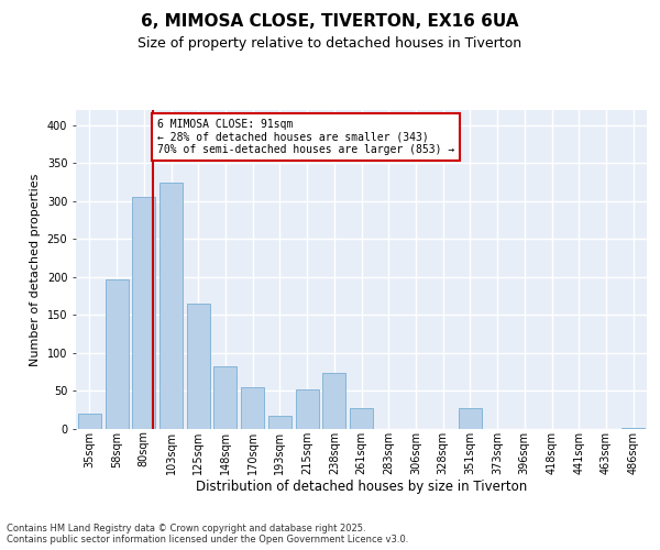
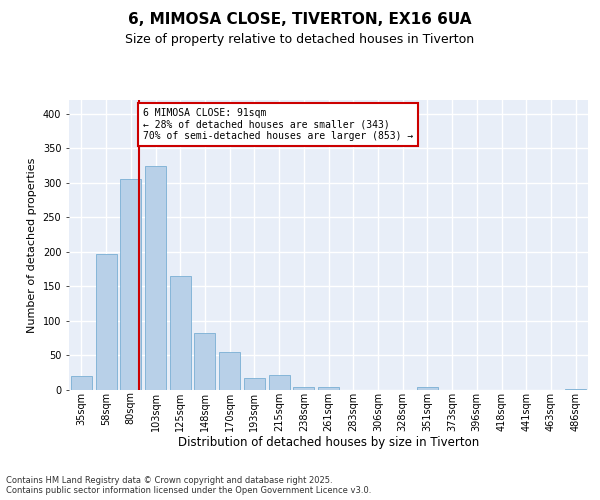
215sqm: 52 -> 22
238sqm: 74 -> 5
261sqm: 28 -> 5
351sqm: 28 -> 4
